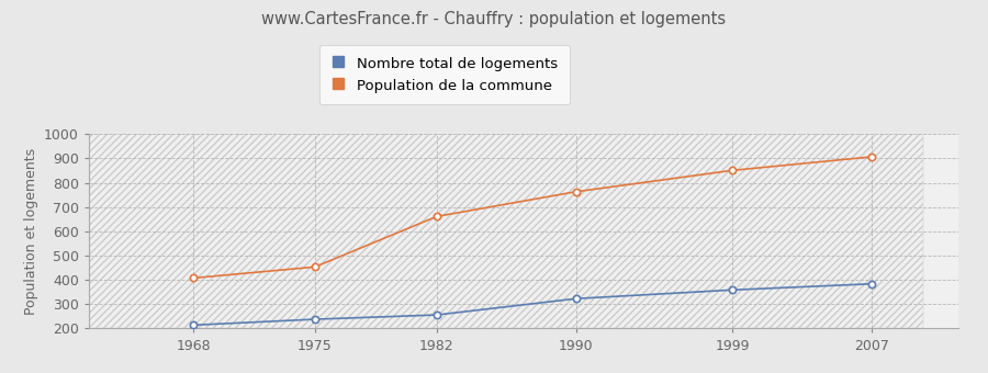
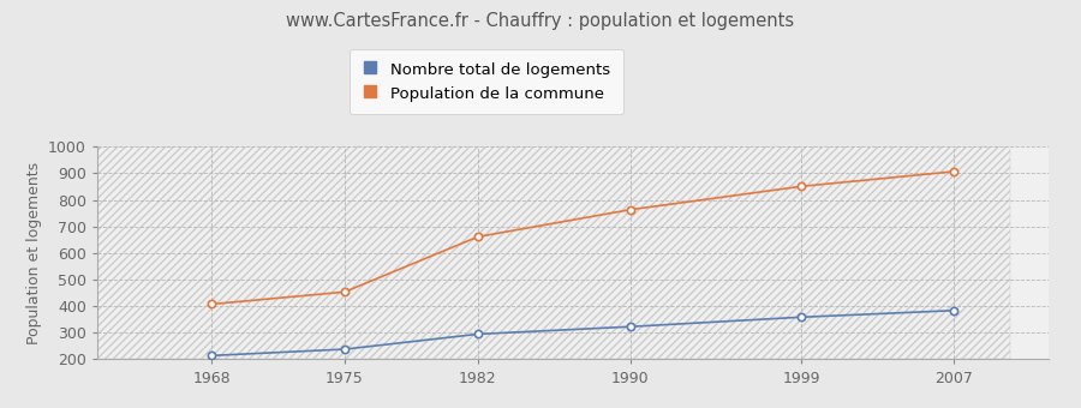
Nombre total de logements/1982: 255 -> 294
